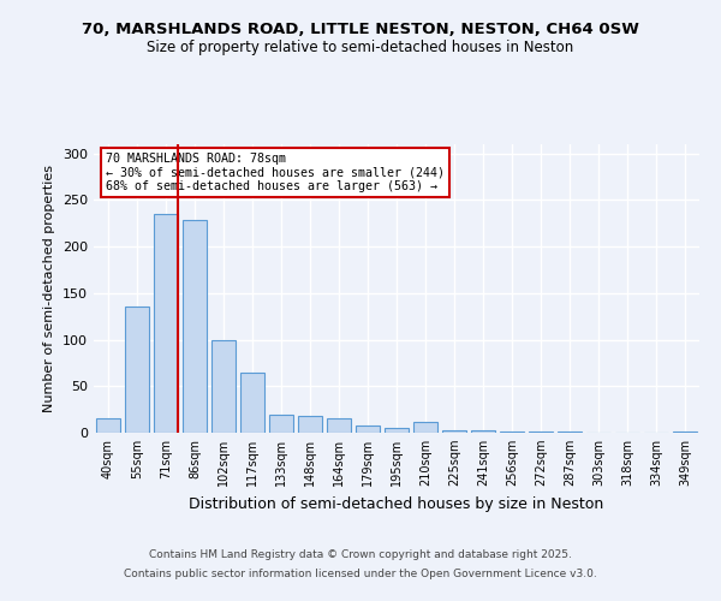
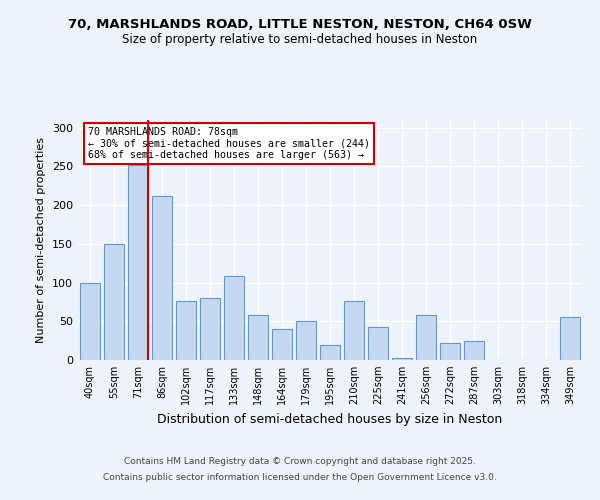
40sqm: 15 -> 100
55sqm: 135 -> 150
71sqm: 235 -> 252
86sqm: 228 -> 212
102sqm: 100 -> 76
117sqm: 65 -> 80
133sqm: 20 -> 108
148sqm: 18 -> 58
164sqm: 15 -> 40
179sqm: 8 -> 50
195sqm: 5 -> 20
210sqm: 12 -> 76
225sqm: 3 -> 42
256sqm: 1 -> 58
272sqm: 1 -> 22
287sqm: 1 -> 24
349sqm: 1 -> 56
